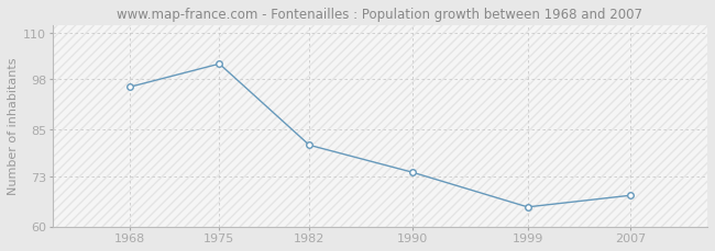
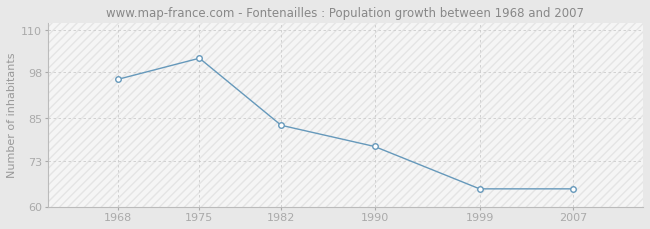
1982: 81 -> 83
1990: 74 -> 77
2007: 68 -> 65
